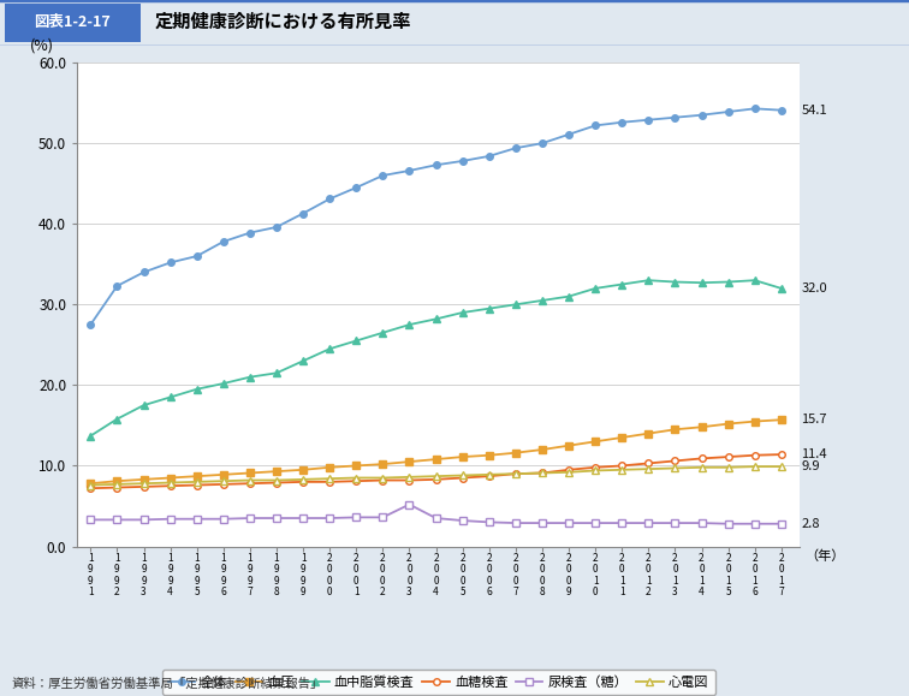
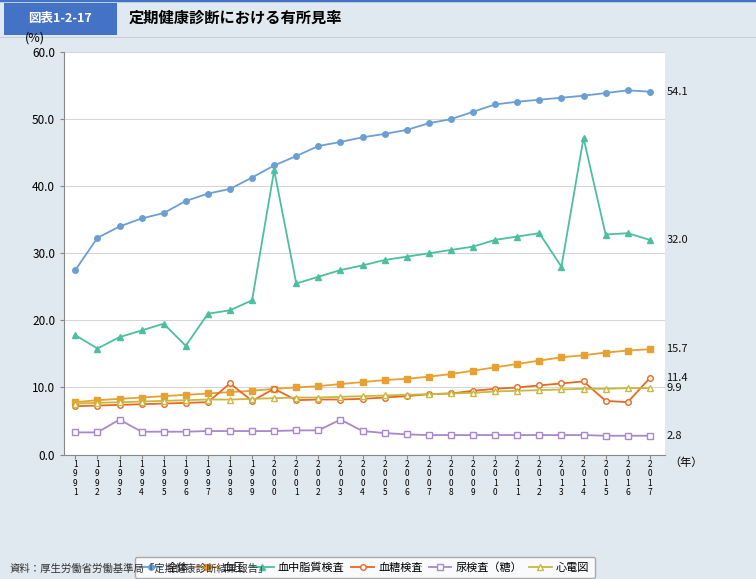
血中脂質検査/1 9 9 1: 13.7 -> 17.8
尿検査（糖）/1 9 9 3: 3.3 -> 5.2
血中脂質検査/1 9 9 6: 20.2 -> 16.2
血糖検査/1 9 9 8: 7.9 -> 10.6
血中脂質検査/2 0 0 0: 24.5 -> 42.4
血糖検査/2 0 0 0: 8.0 -> 9.8
血中脂質検査/2 0 1 3: 32.8 -> 28.0
血中脂質検査/2 0 1 4: 32.7 -> 47.2
血糖検査/2 0 1 5: 11.1 -> 8.0
血糖検査/2 0 1 6: 11.3 -> 7.8
